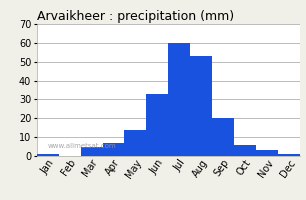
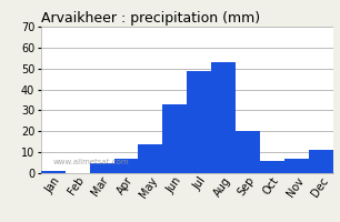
Jul: 60 -> 49
Nov: 3 -> 7
Dec: 1 -> 11
